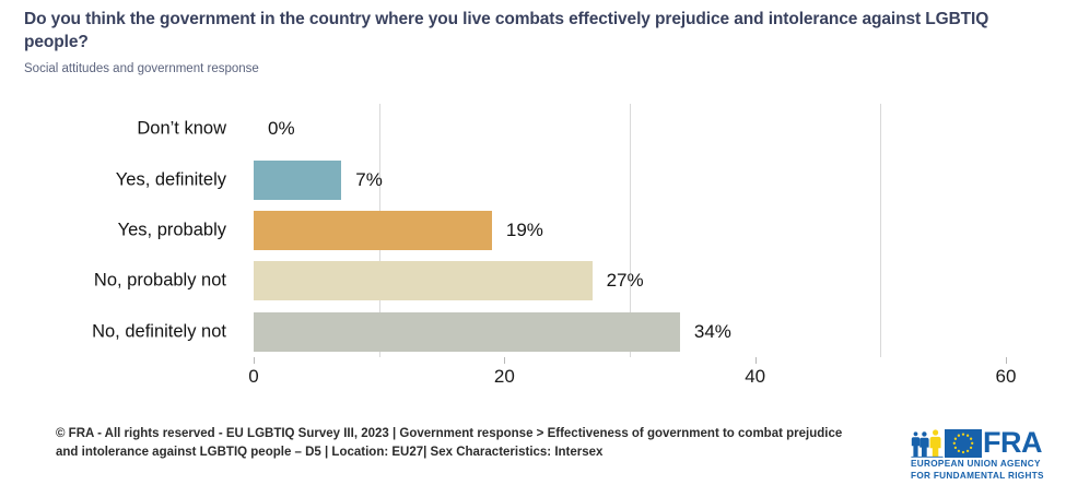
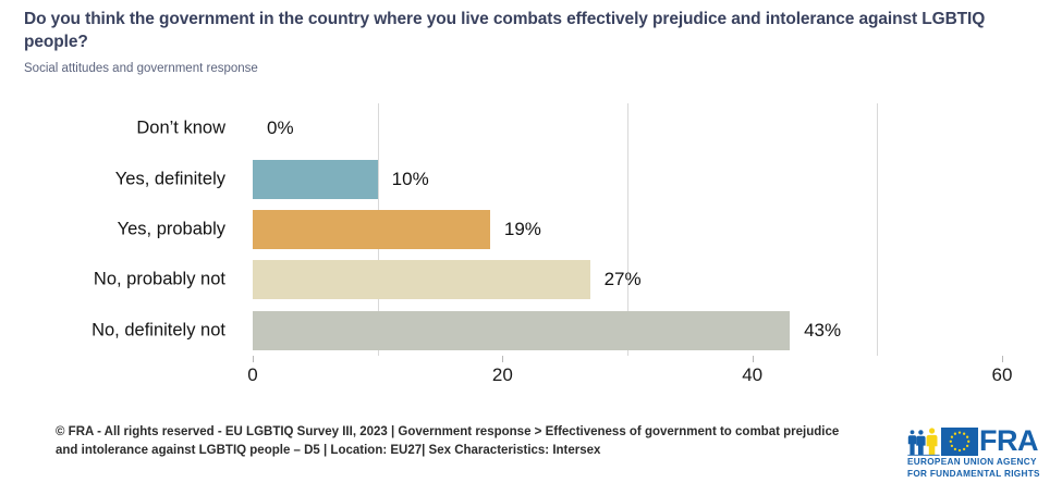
Yes, definitely: 7% -> 10%
No, definitely not: 34% -> 43%
